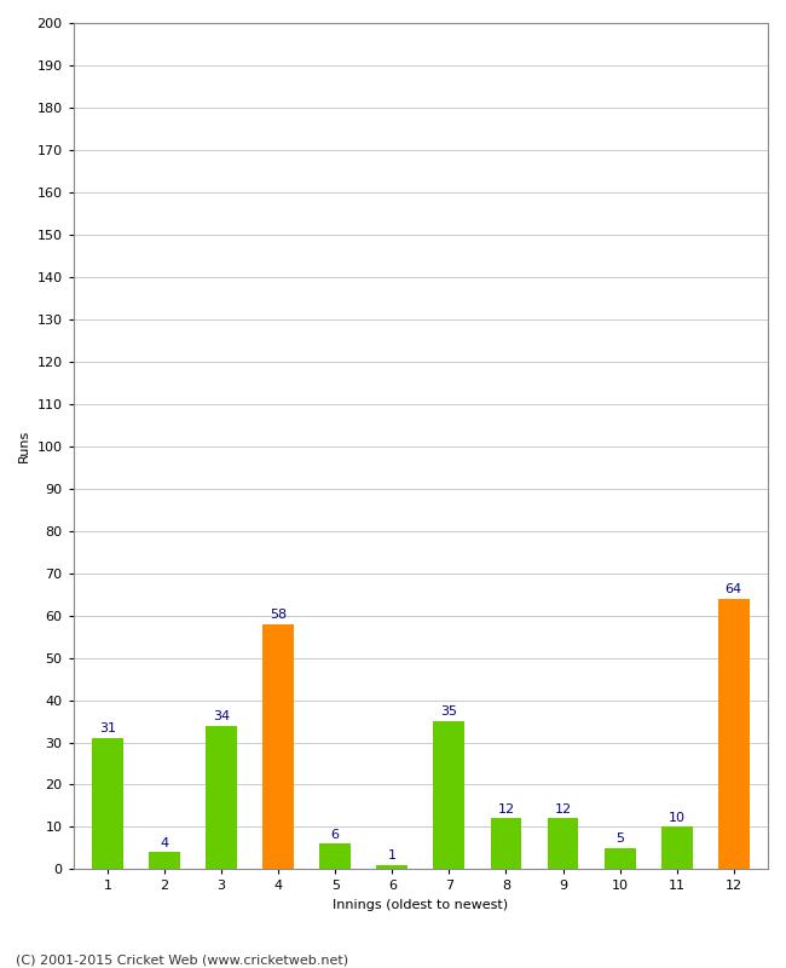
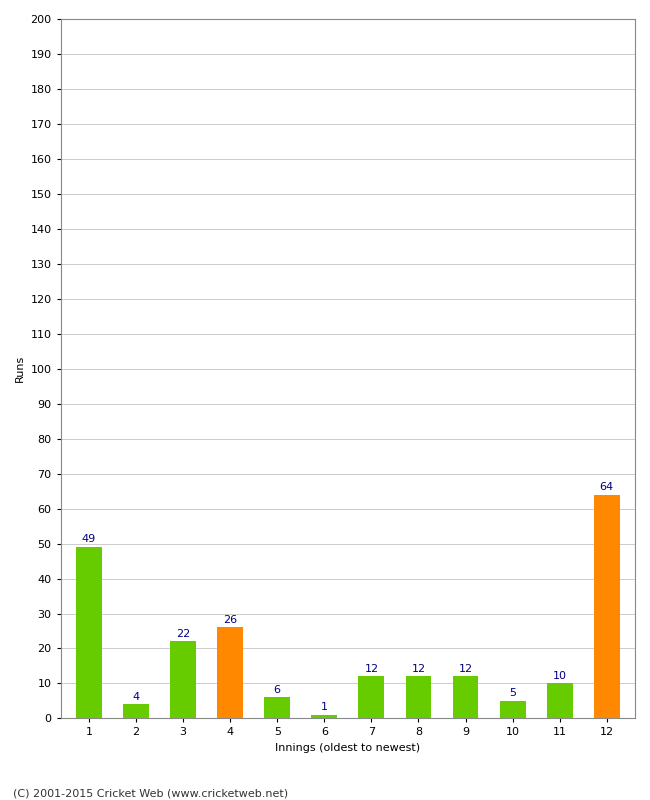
1: 31 -> 49
3: 34 -> 22
4: 58 -> 26
7: 35 -> 12
